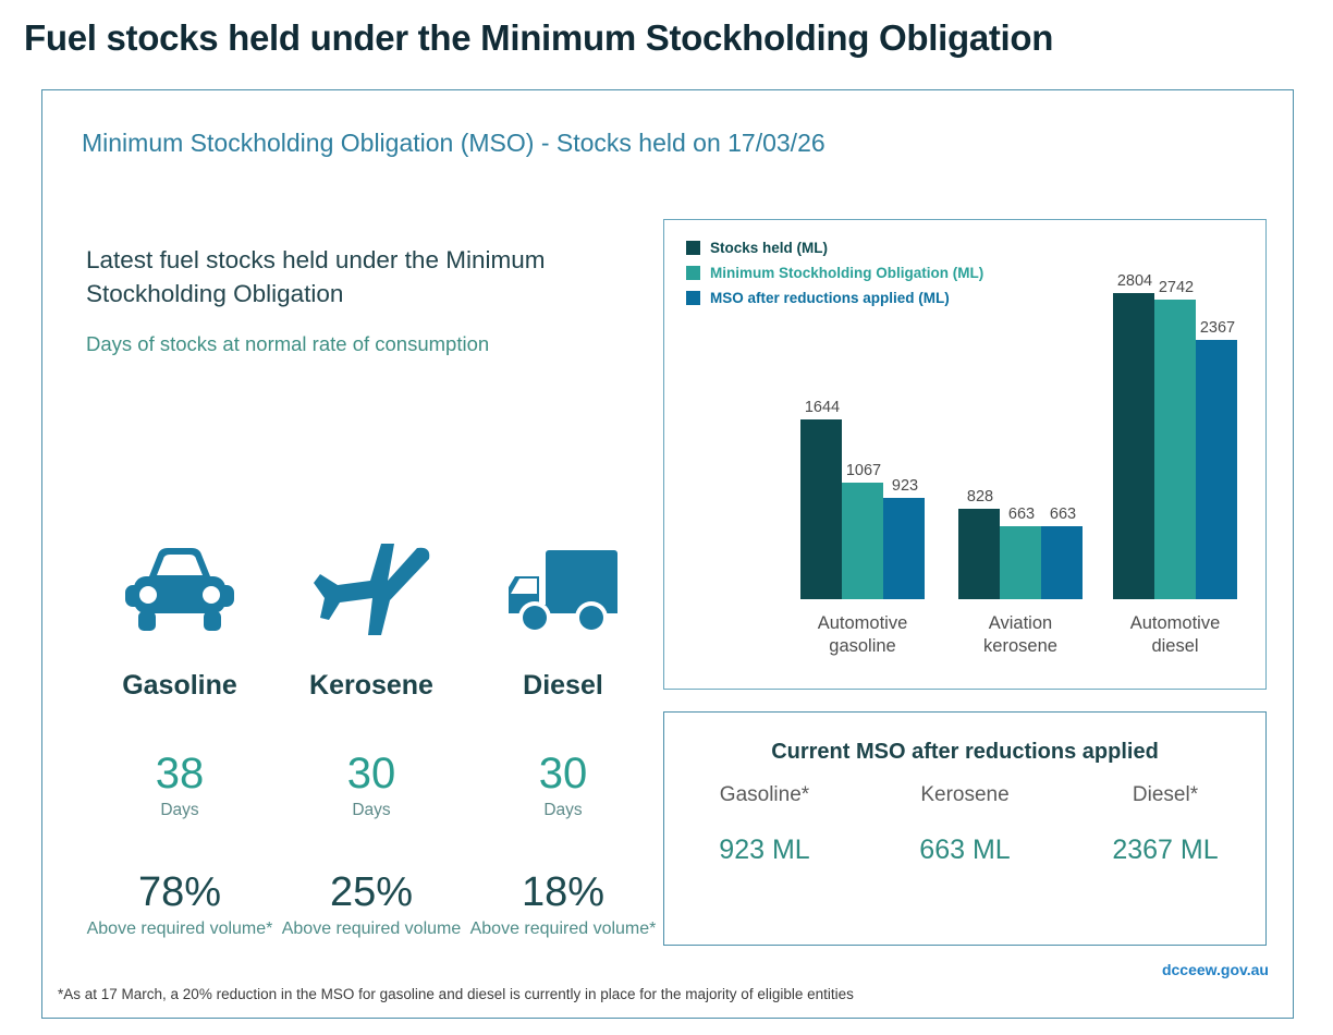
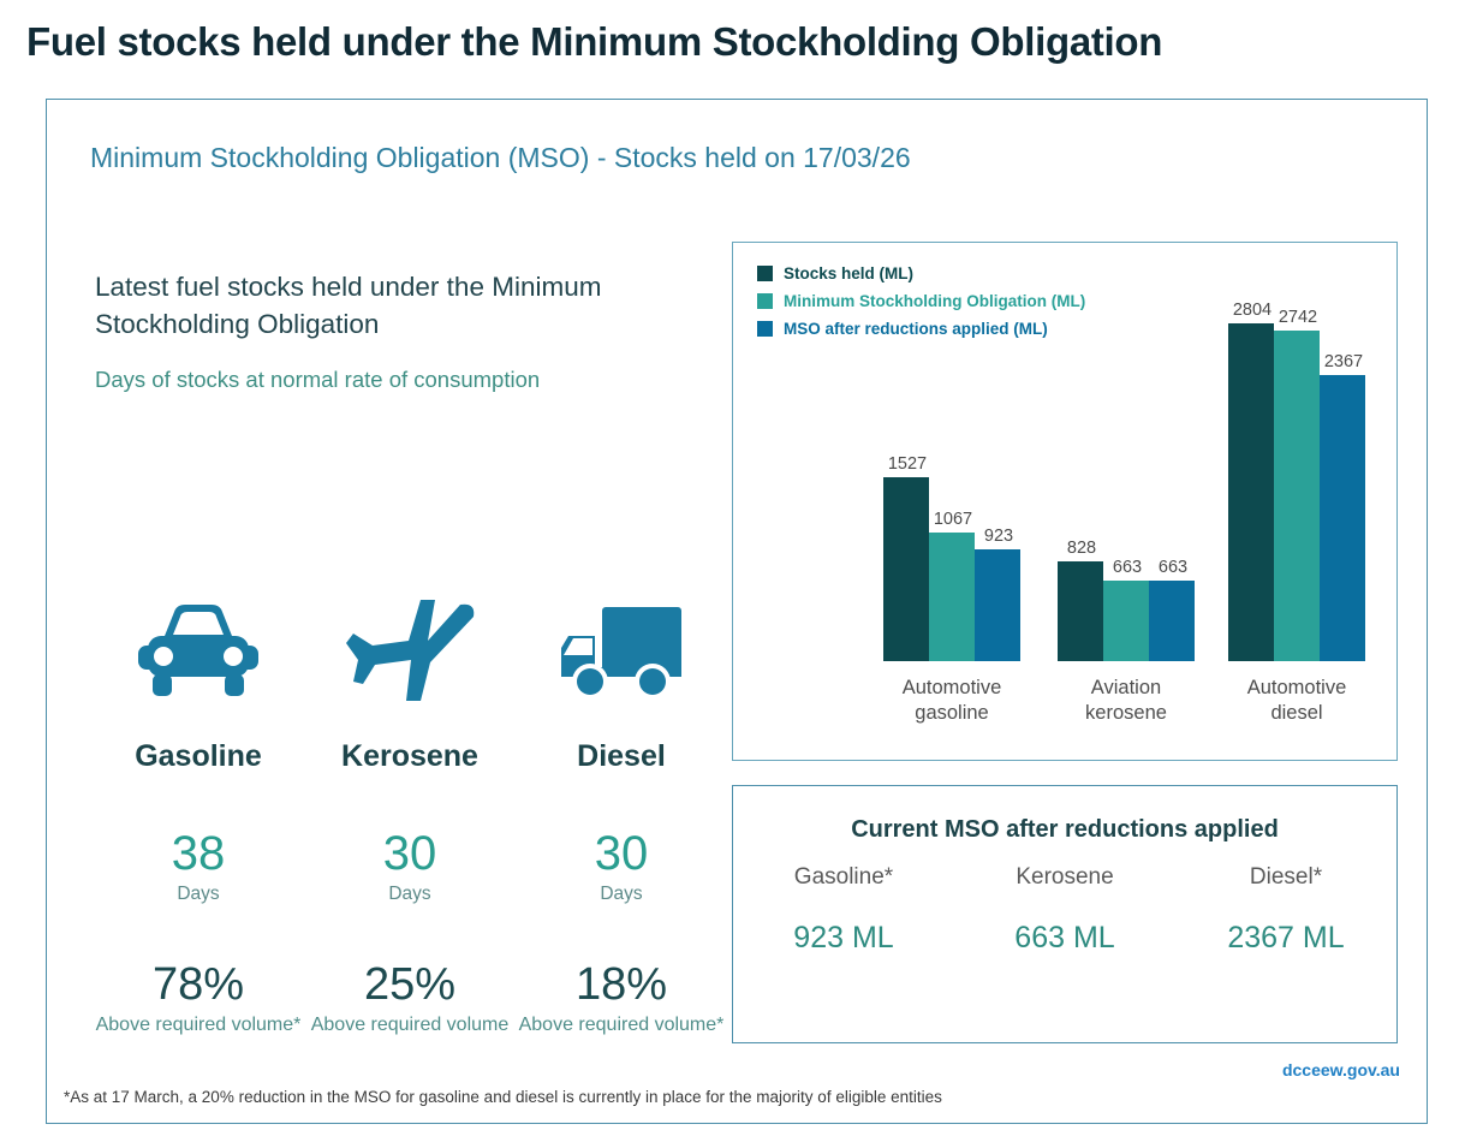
Stocks held (ML)/Automotive gasoline: 1644 -> 1527
